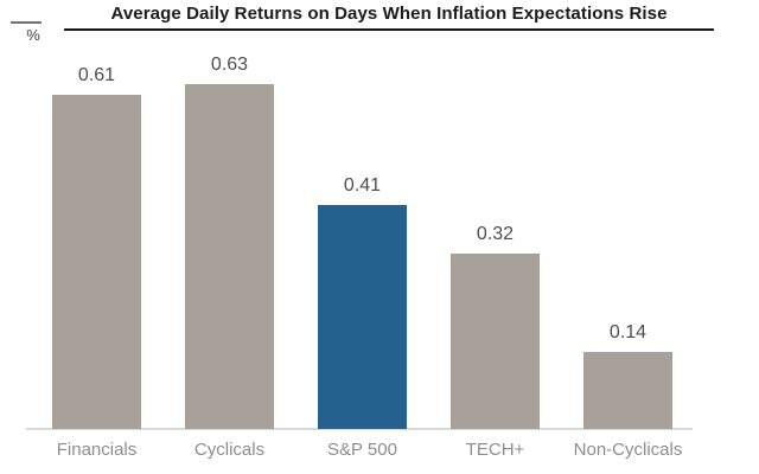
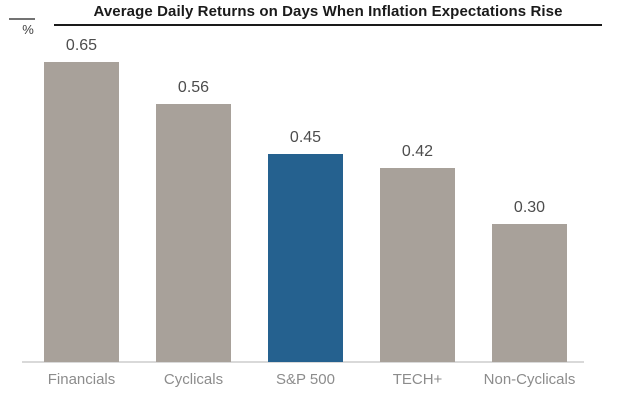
Financials: 0.61 -> 0.65
Cyclicals: 0.63 -> 0.56
S&P 500: 0.41 -> 0.45
TECH+: 0.32 -> 0.42
Non-Cyclicals: 0.14 -> 0.30
